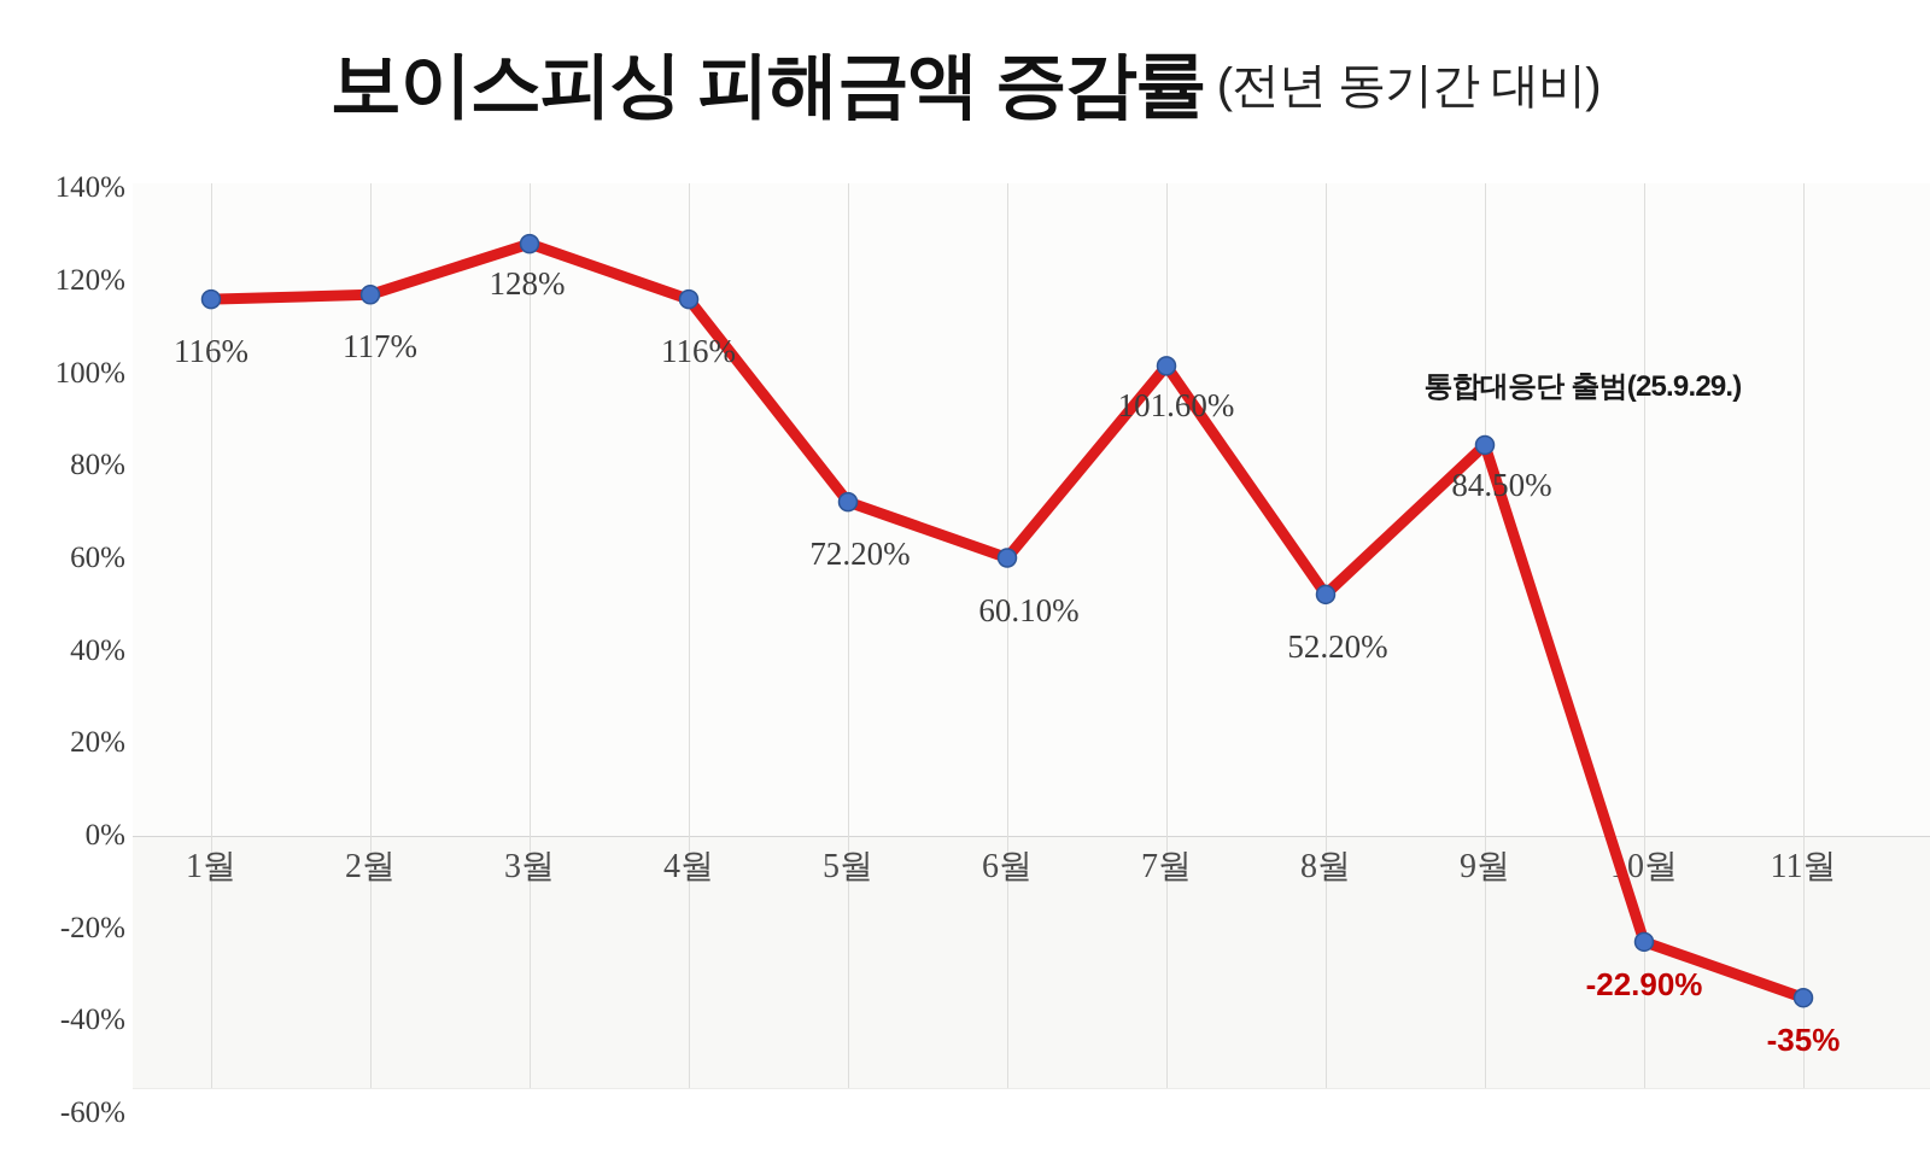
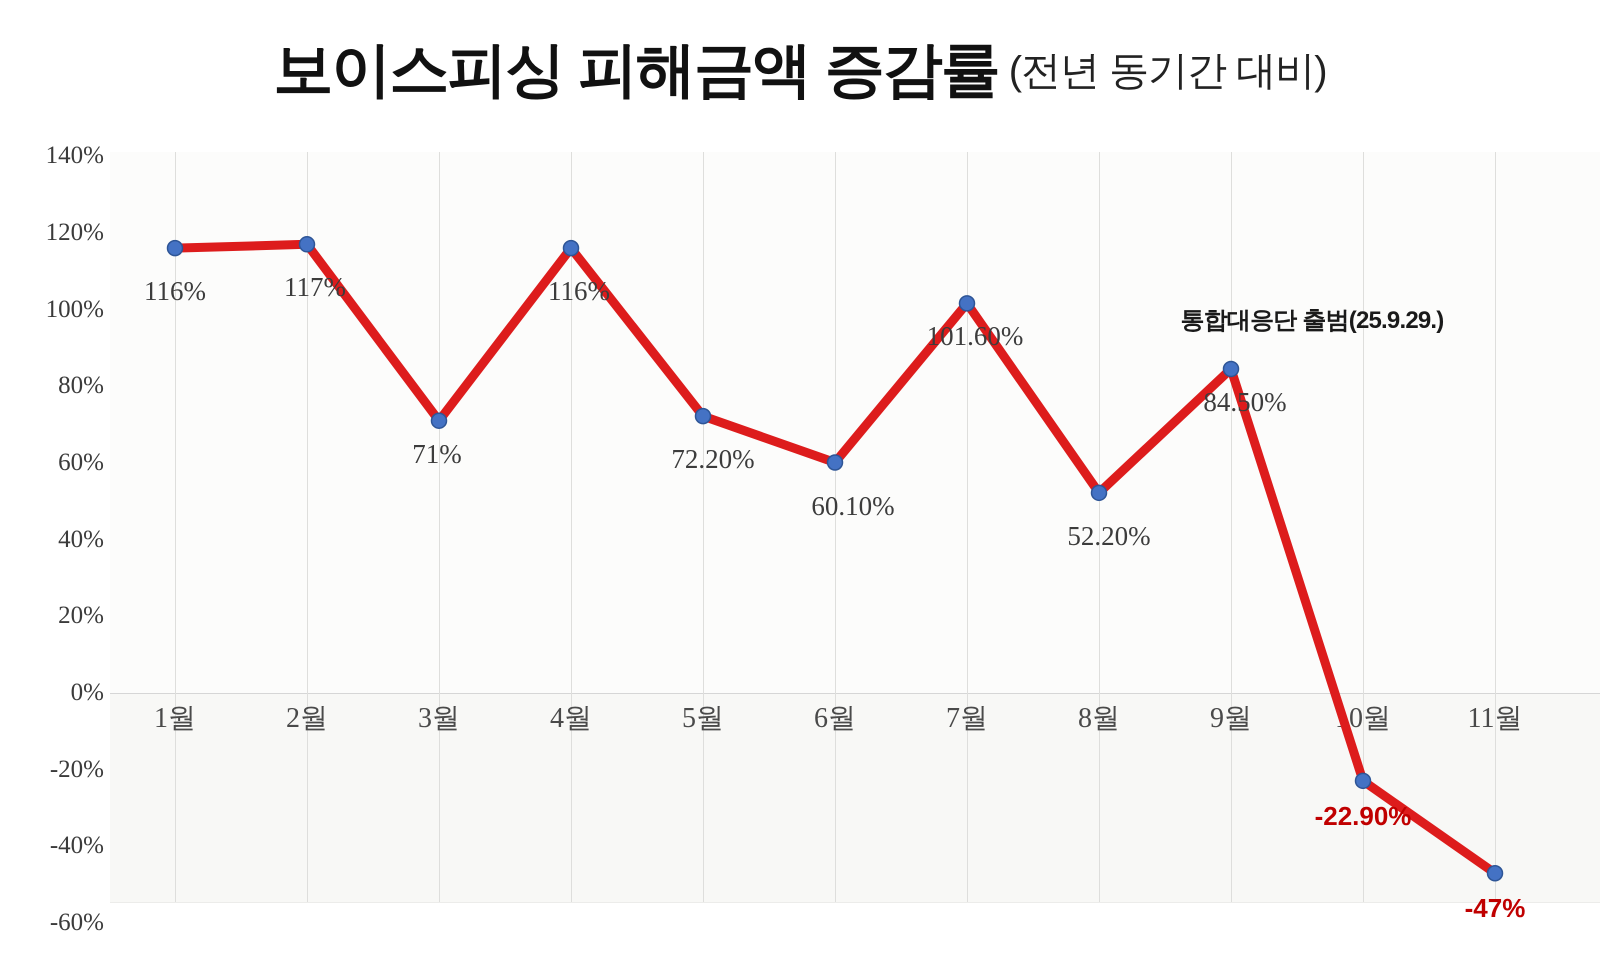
3월: 128% -> 71%
11월: -35% -> -47%
